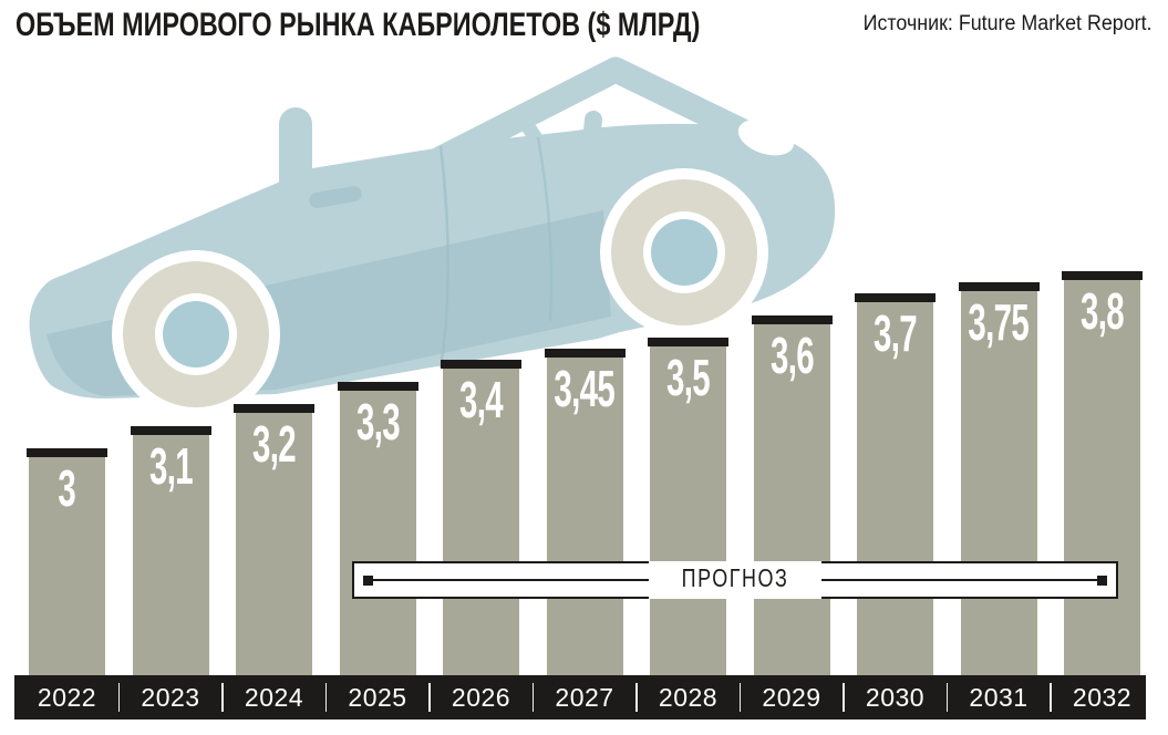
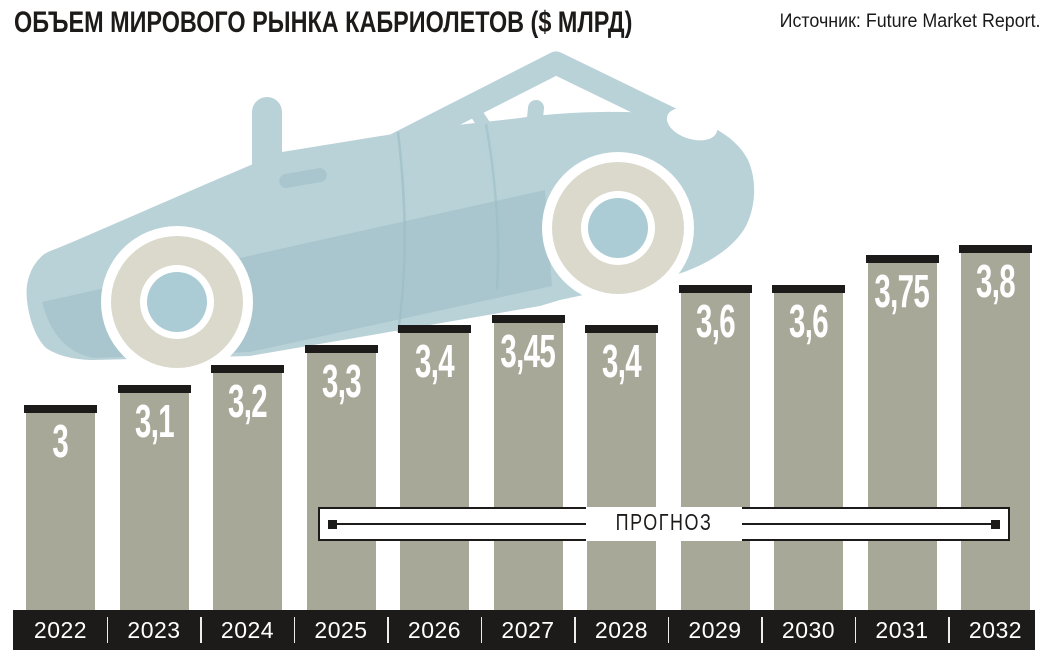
2028: 3,5 -> 3,4
2030: 3,7 -> 3,6
